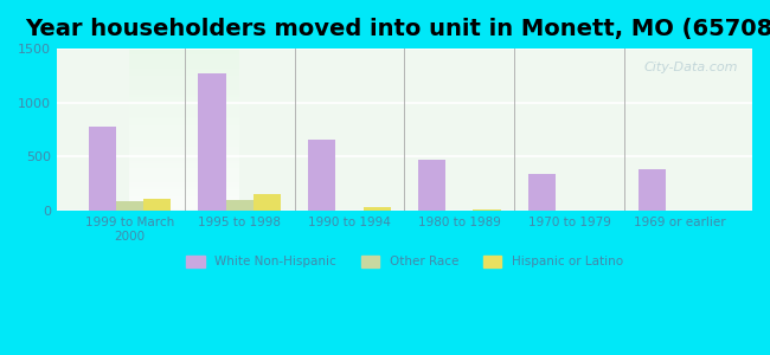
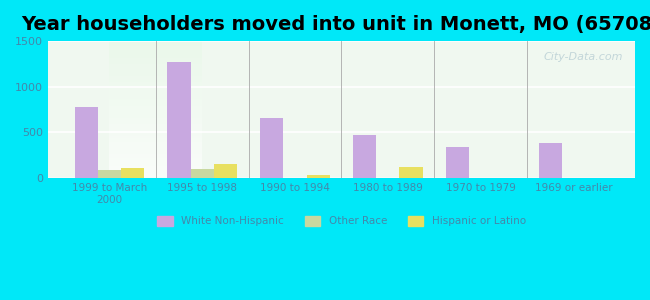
Hispanic or Latino/1980 to 1989: 10 -> 120
